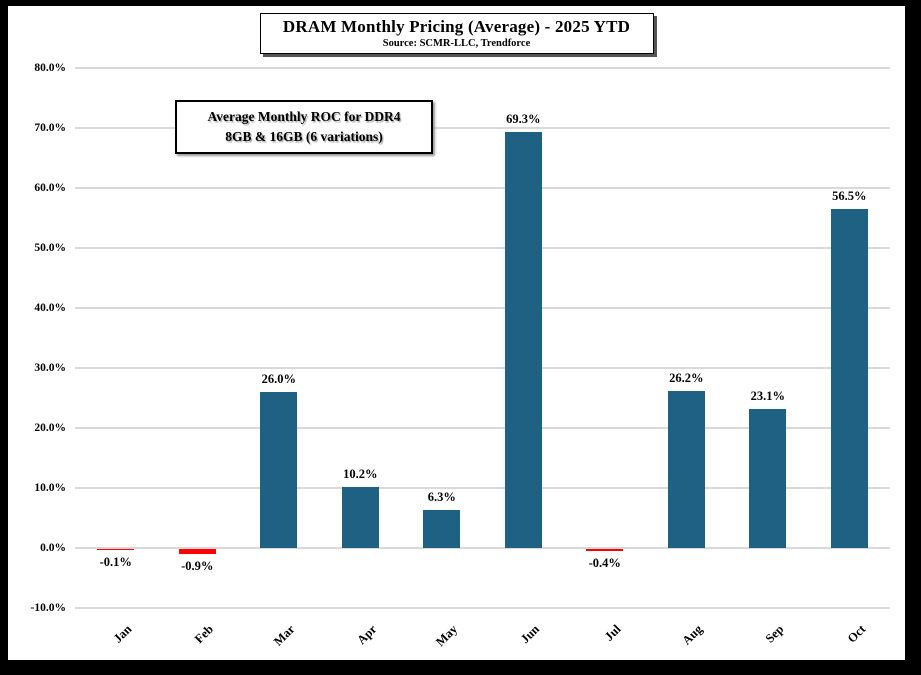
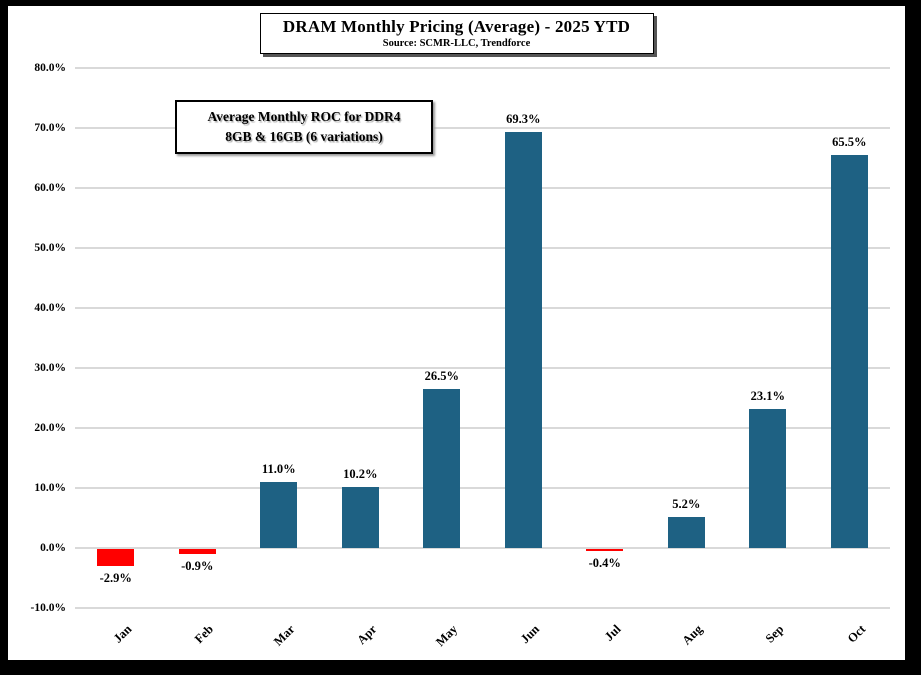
Jan: -0.1% -> -2.9%
Mar: 26.0% -> 11.0%
May: 6.3% -> 26.5%
Aug: 26.2% -> 5.2%
Oct: 56.5% -> 65.5%
